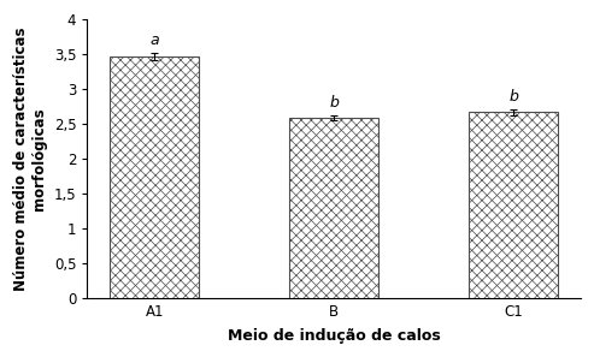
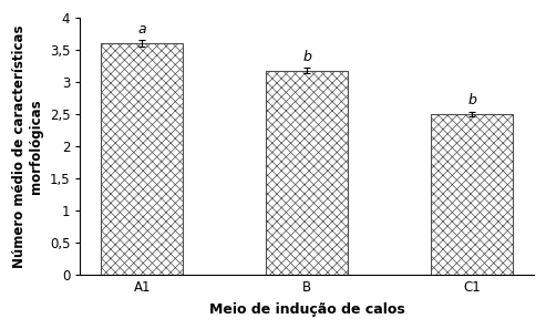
A1: 3,47 -> 3,60
B: 2,59 -> 3,18
C1: 2,67 -> 2,50
